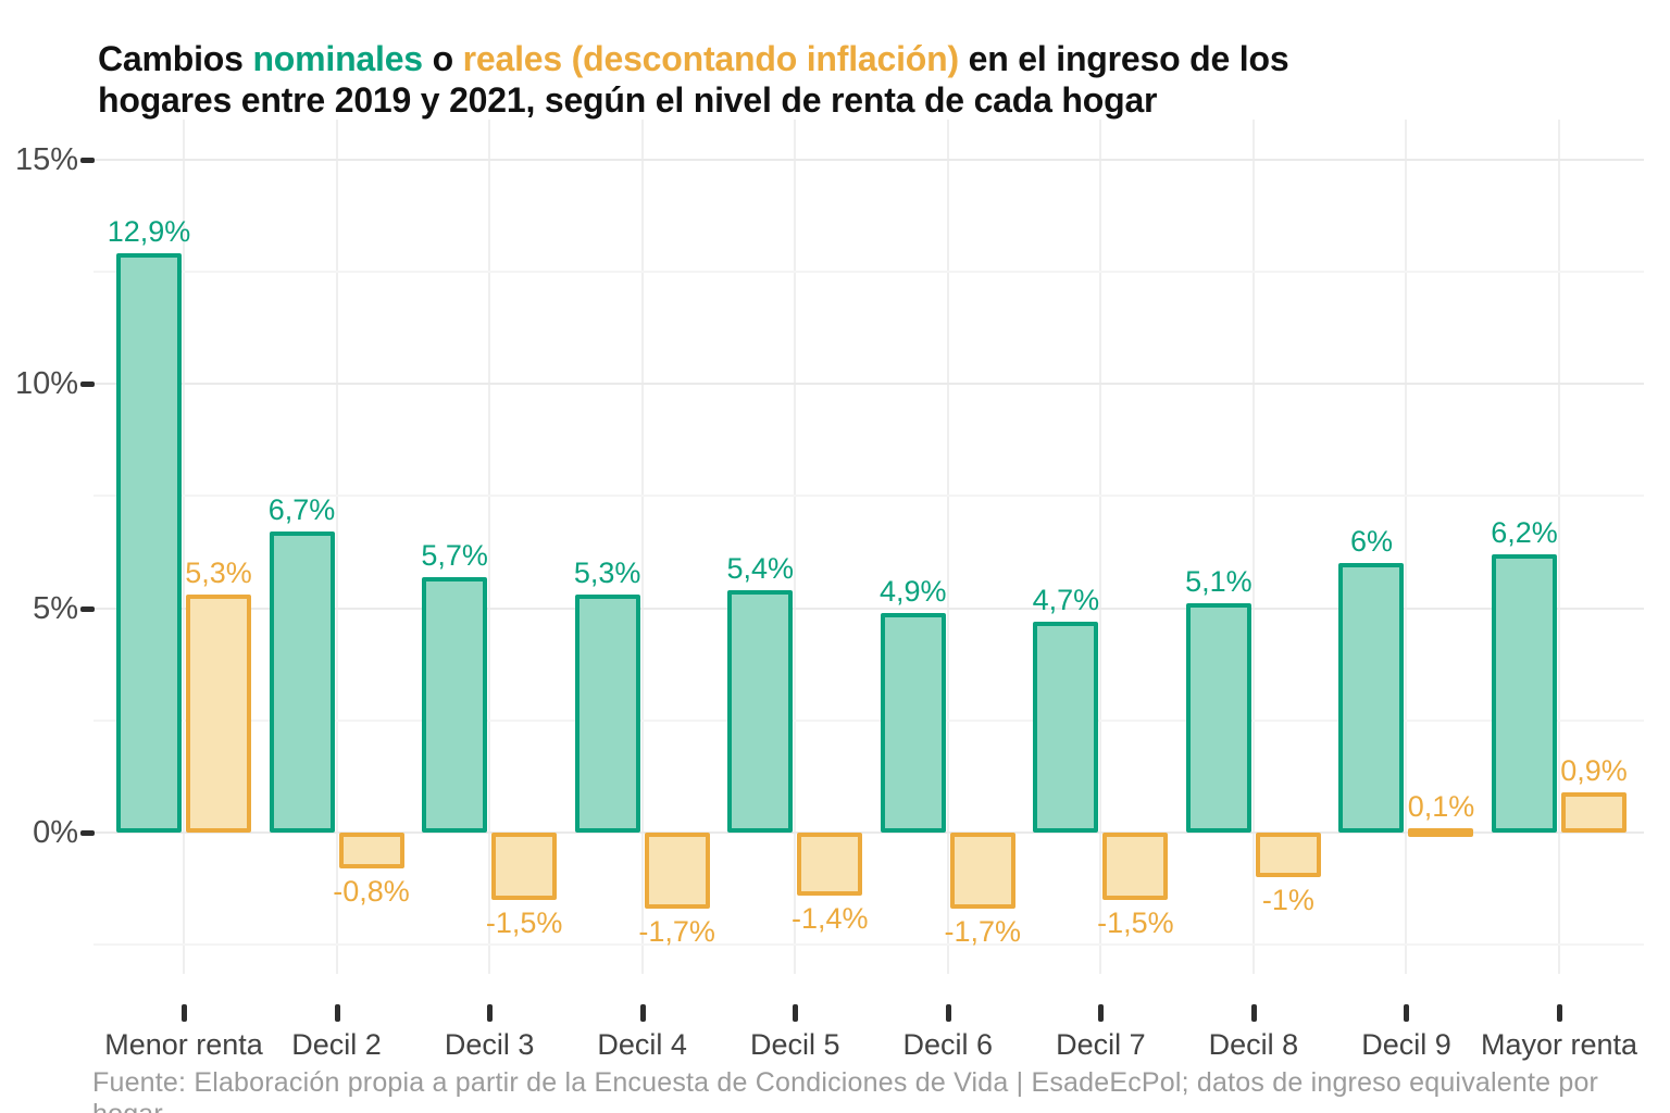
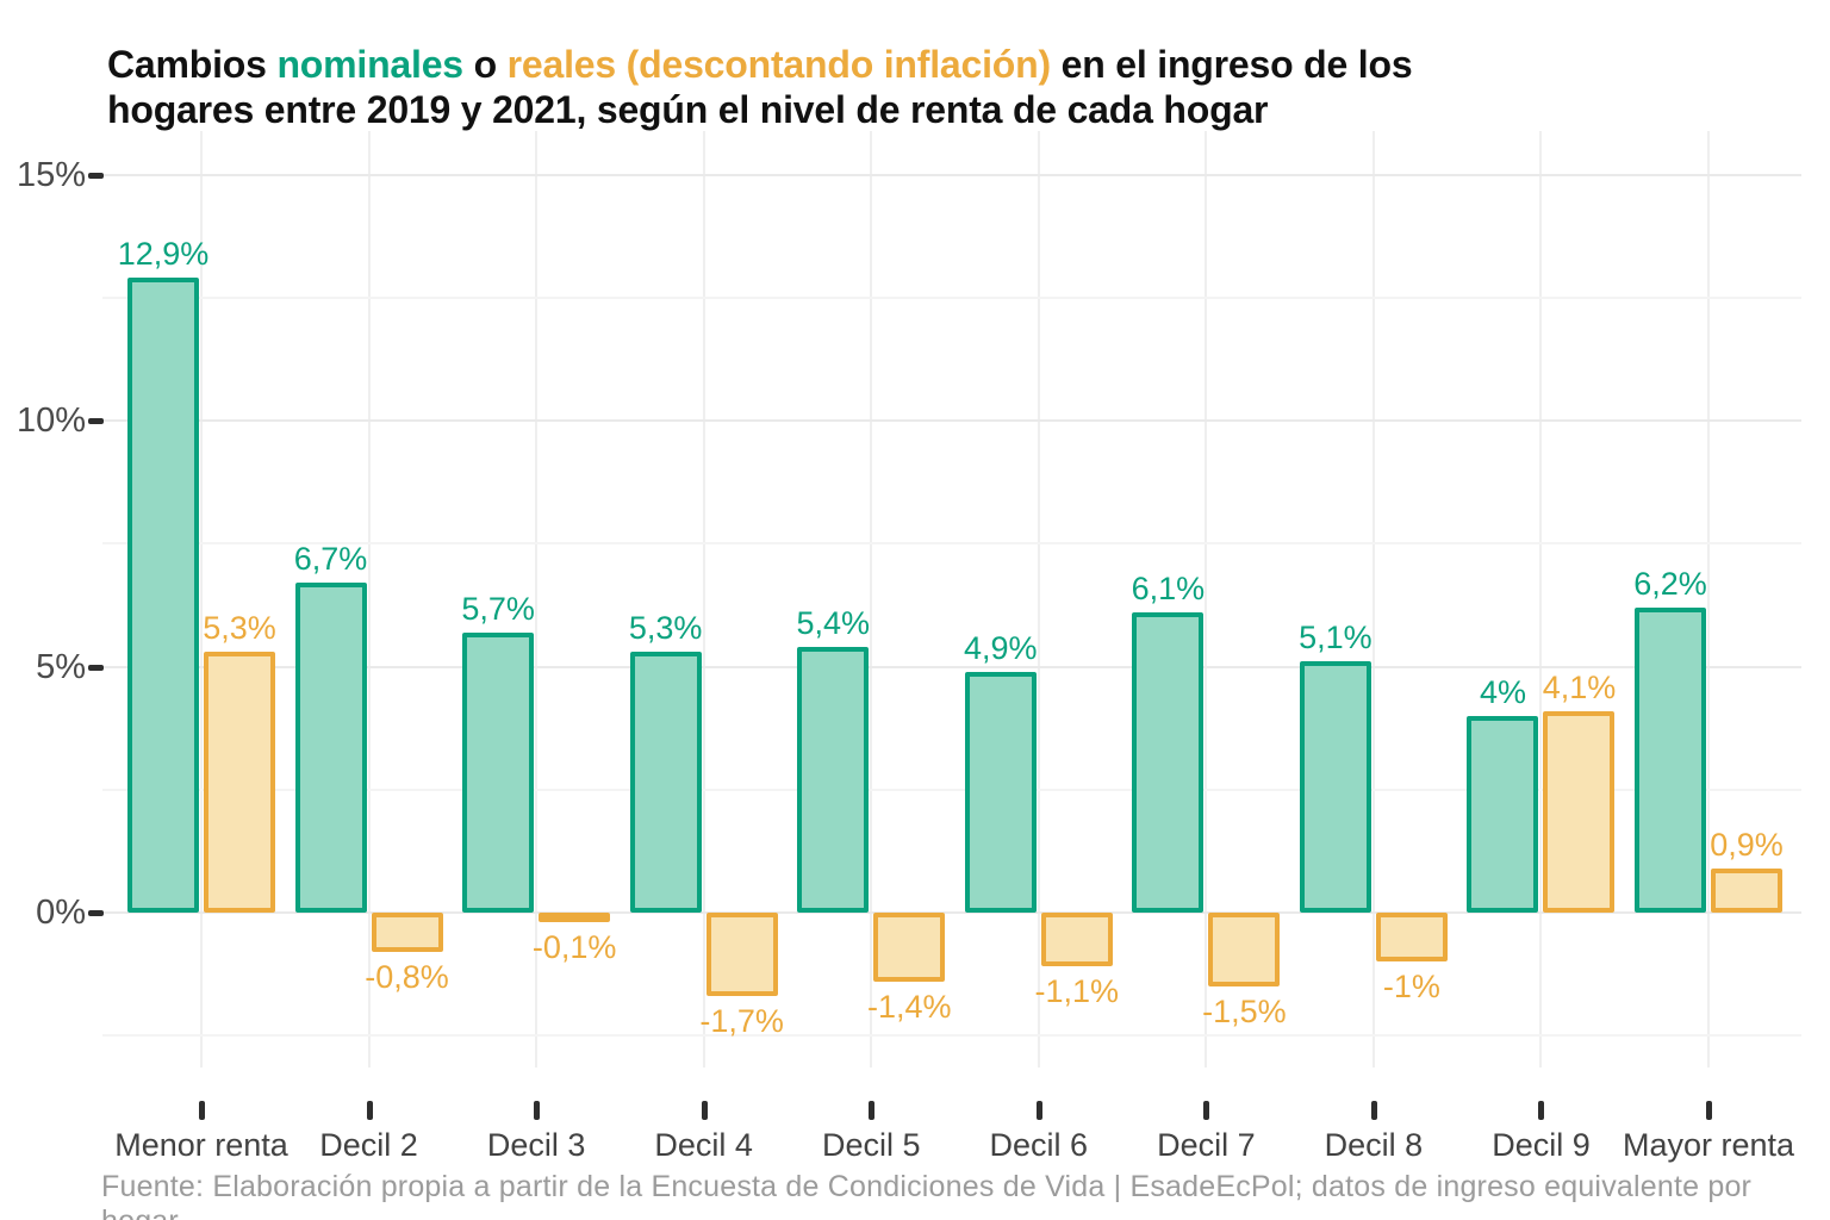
reales (descontando inflación)/Decil 3: -1,5% -> -0,1%
reales (descontando inflación)/Decil 6: -1,7% -> -1,1%
nominales/Decil 7: 4,7% -> 6,1%
nominales/Decil 9: 6% -> 4%
reales (descontando inflación)/Decil 9: 0,1% -> 4,1%
